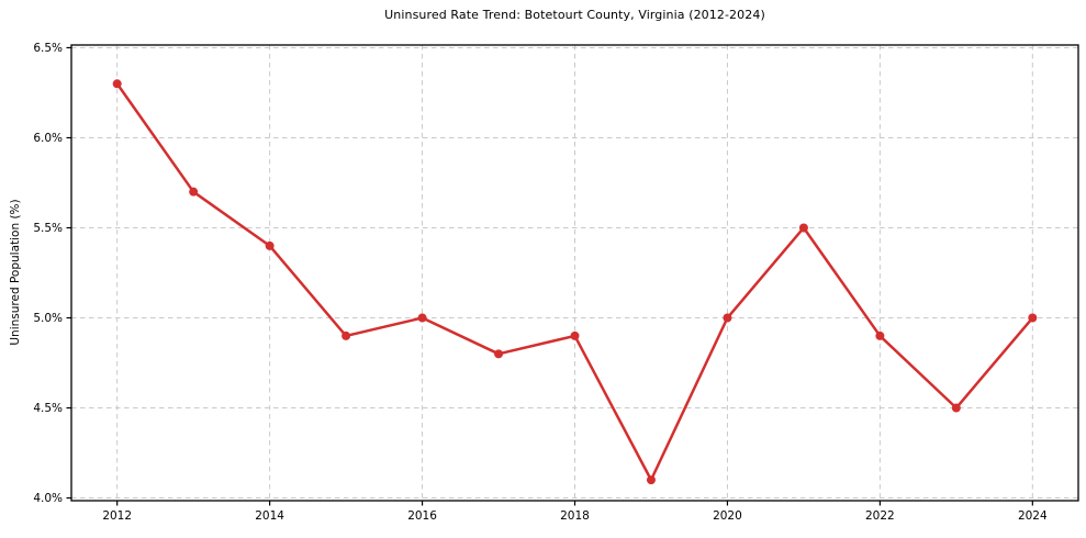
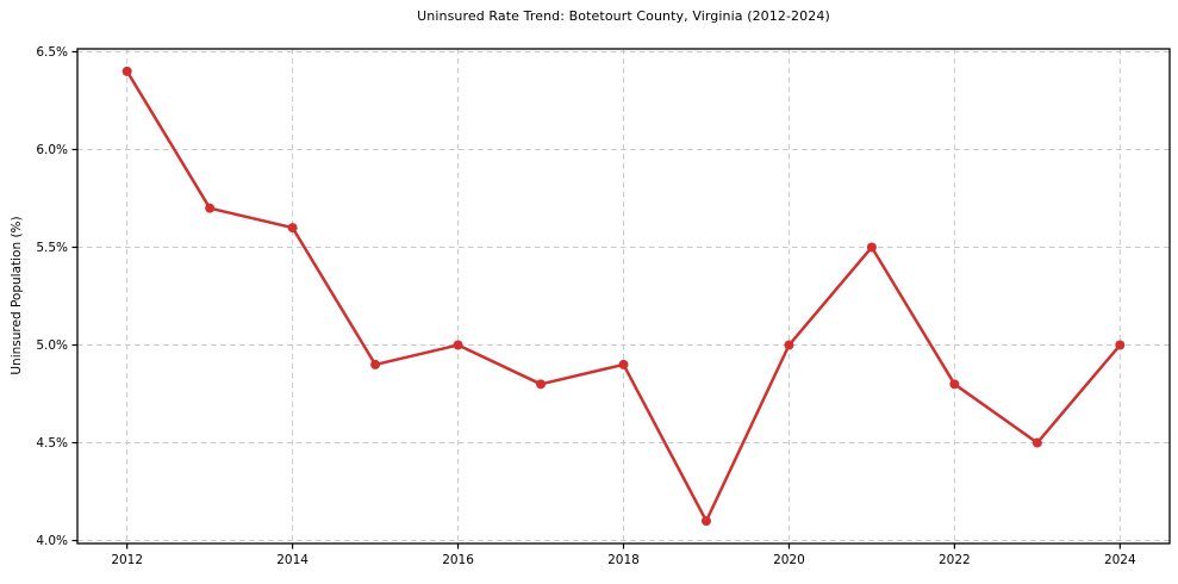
2012: 6.3% -> 6.4%
2014: 5.4% -> 5.6%
2022: 4.9% -> 4.8%
